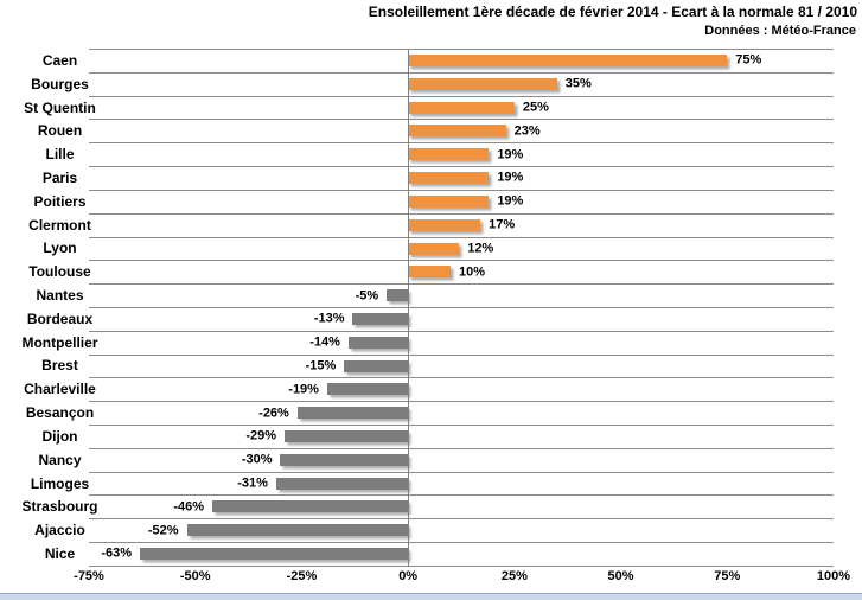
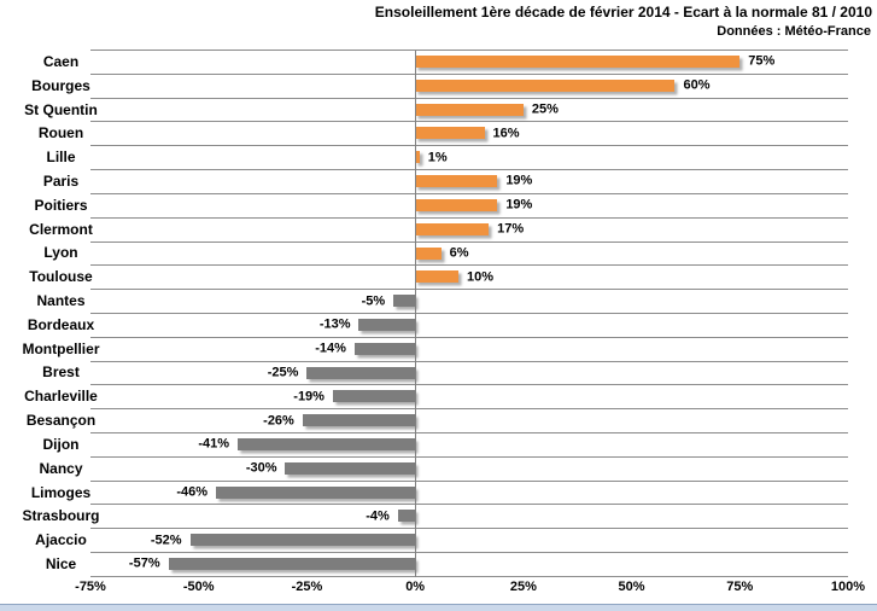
Bourges: 35% -> 60%
Rouen: 23% -> 16%
Lille: 19% -> 1%
Lyon: 12% -> 6%
Brest: -15% -> -25%
Dijon: -29% -> -41%
Limoges: -31% -> -46%
Strasbourg: -46% -> -4%
Nice: -63% -> -57%
